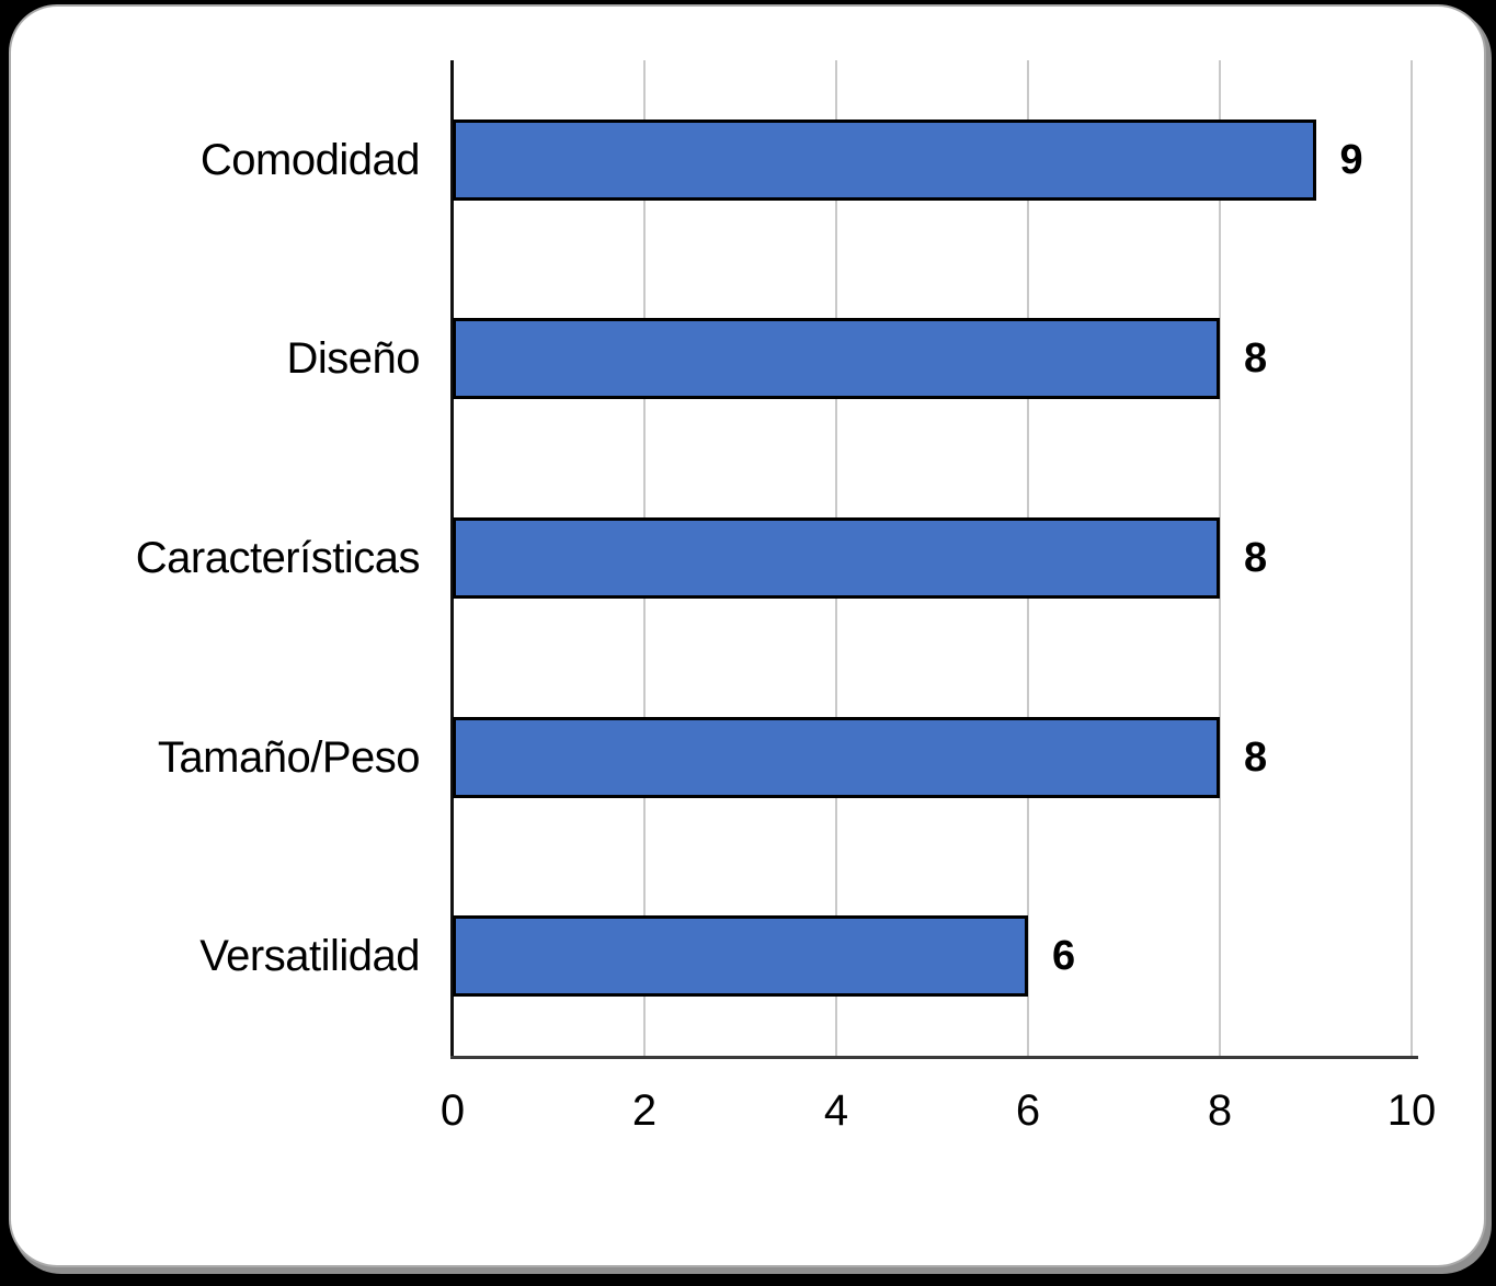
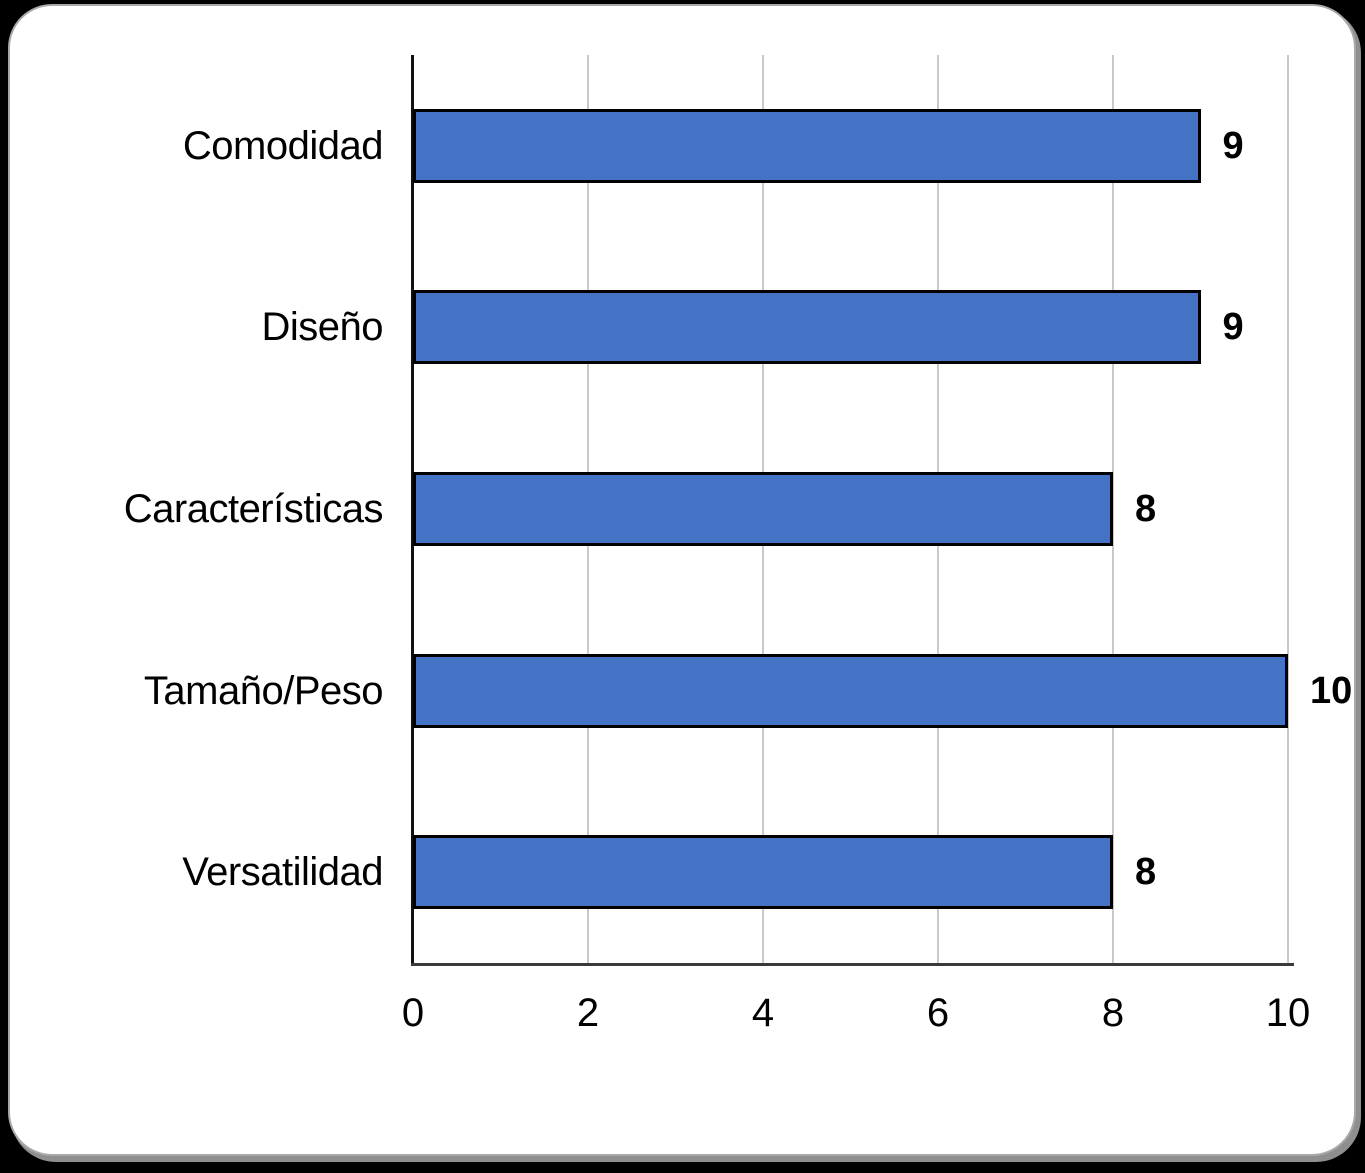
Diseño: 8 -> 9
Tamaño/Peso: 8 -> 10
Versatilidad: 6 -> 8
